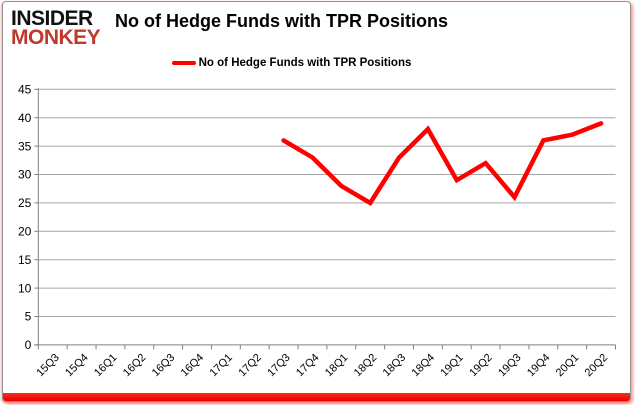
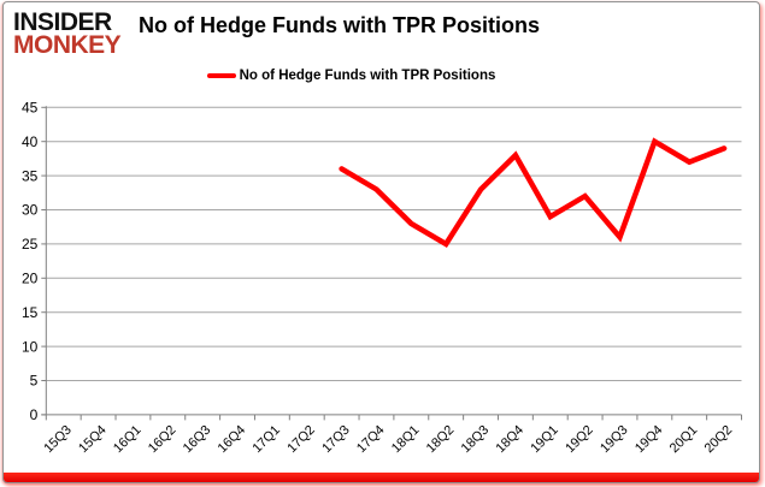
19Q4: 36 -> 40
